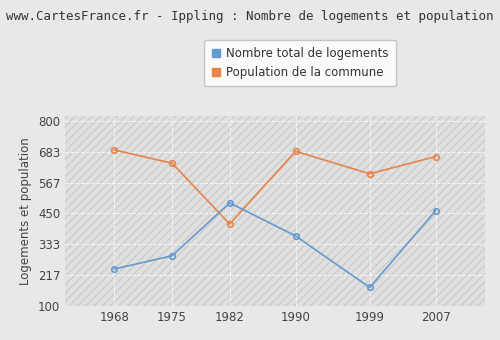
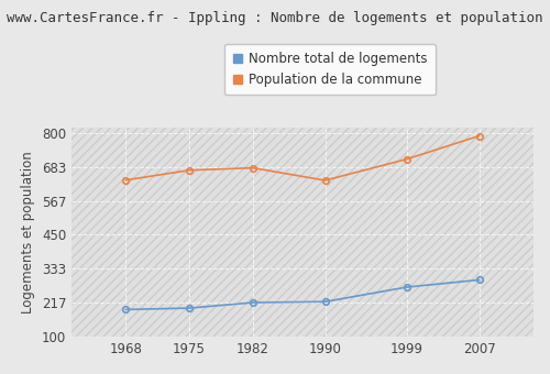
Nombre total de logements/1968: 240 -> 193
Population de la commune/1968: 690 -> 638
Nombre total de logements/1975: 290 -> 198
Population de la commune/1975: 640 -> 672
Nombre total de logements/1982: 490 -> 217
Population de la commune/1982: 410 -> 680
Nombre total de logements/1990: 365 -> 220
Population de la commune/1990: 685 -> 637
Nombre total de logements/1999: 170 -> 270
Population de la commune/1999: 600 -> 710
Nombre total de logements/2007: 460 -> 295
Population de la commune/2007: 665 -> 790
